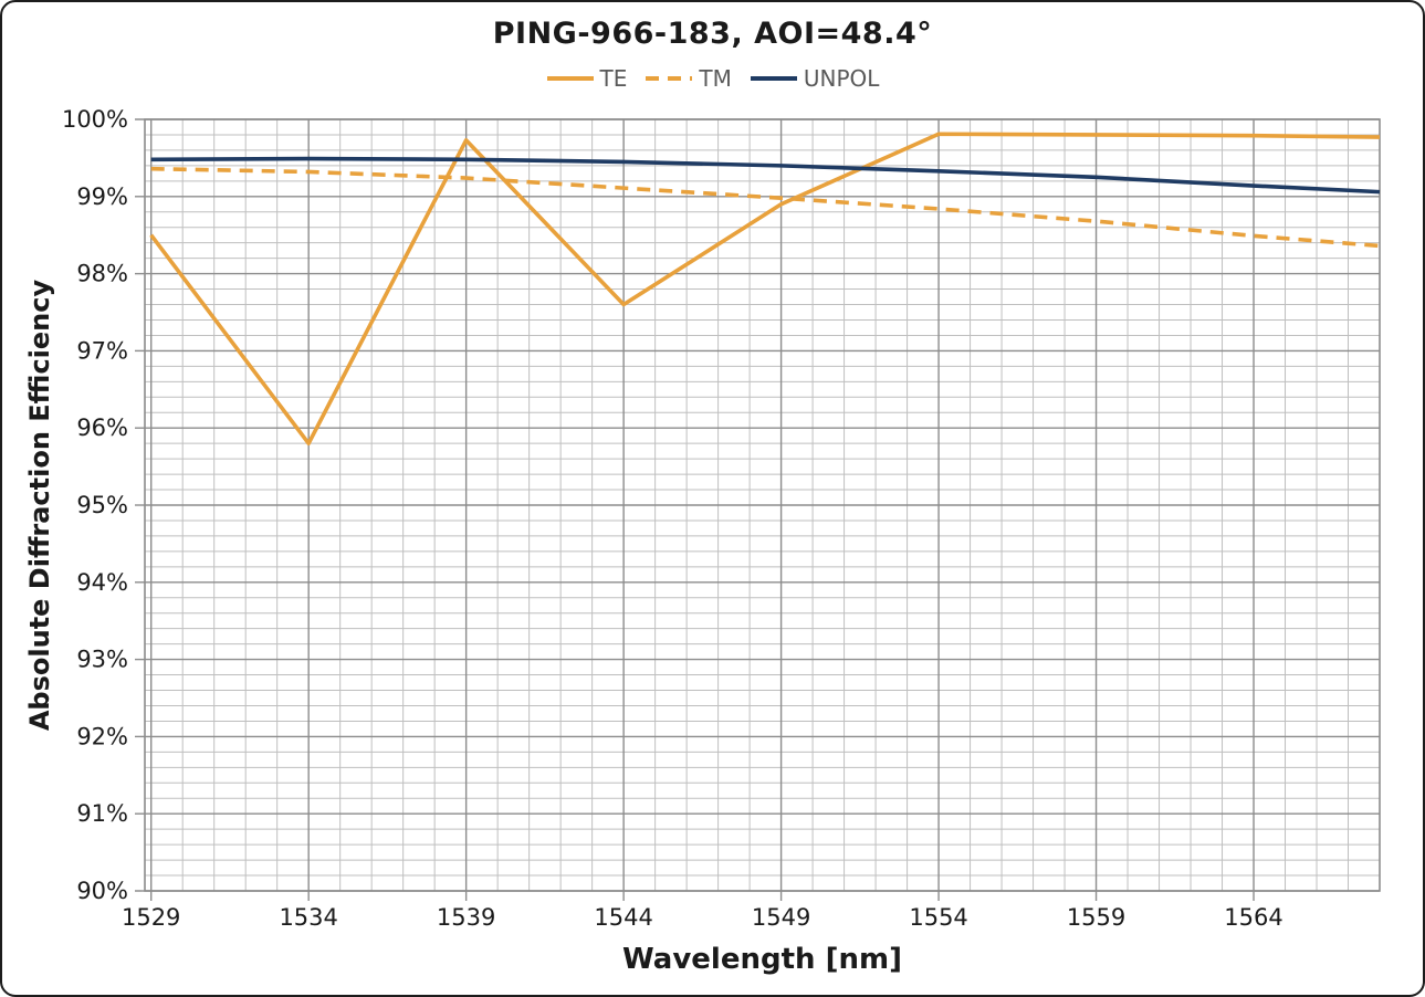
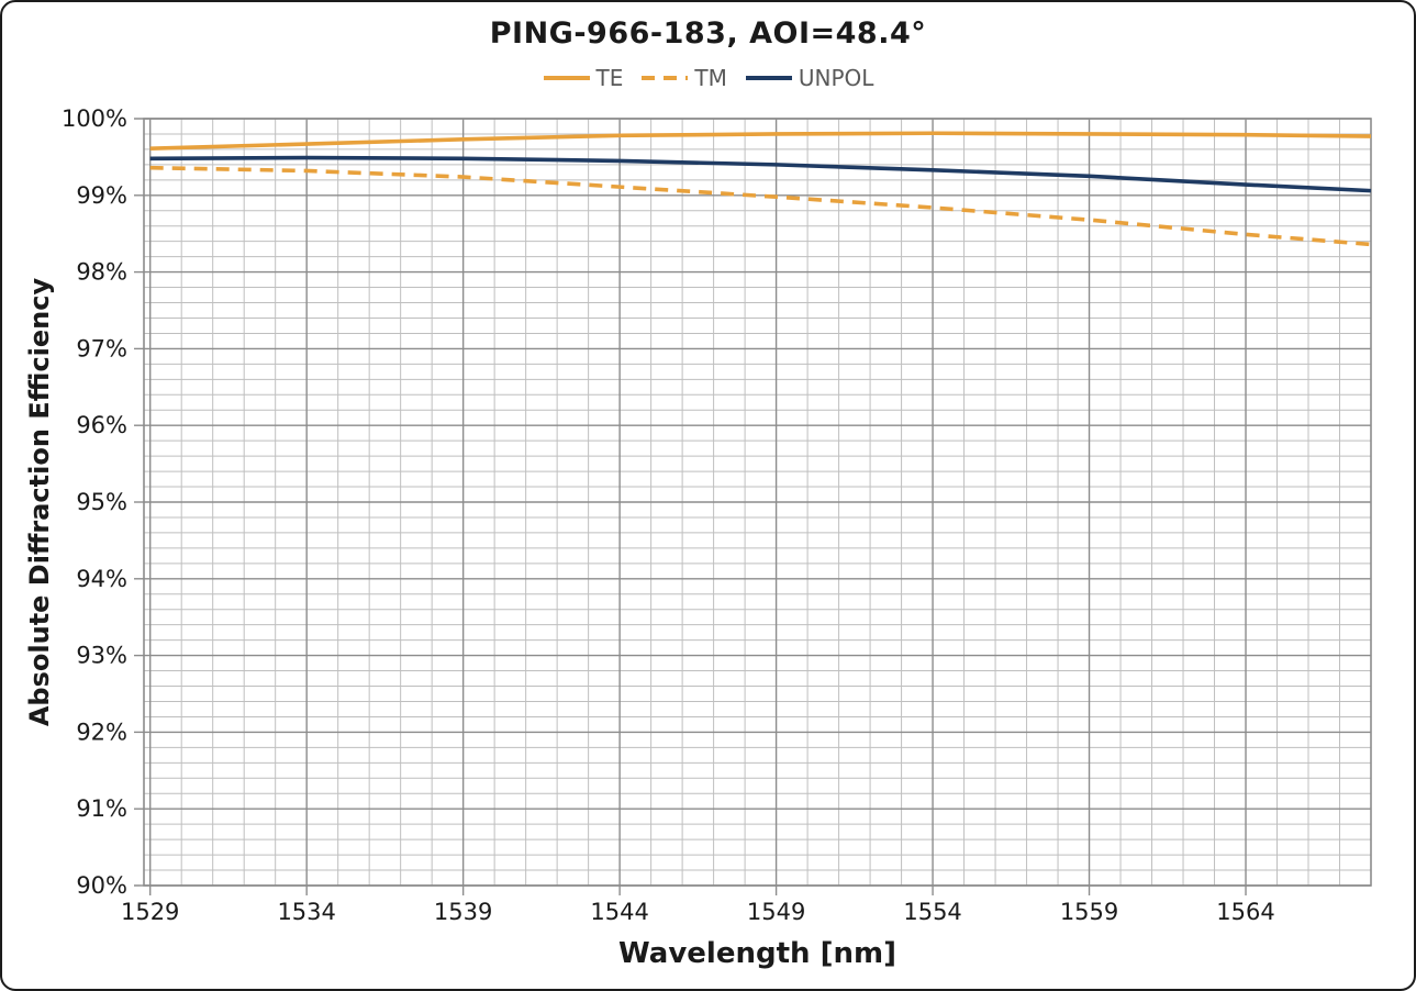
TE/1529: 98.5% -> 99.6%
TE/1534: 95.8% -> 99.7%
TE/1544: 97.6% -> 99.8%
TE/1549: 98.9% -> 99.8%
